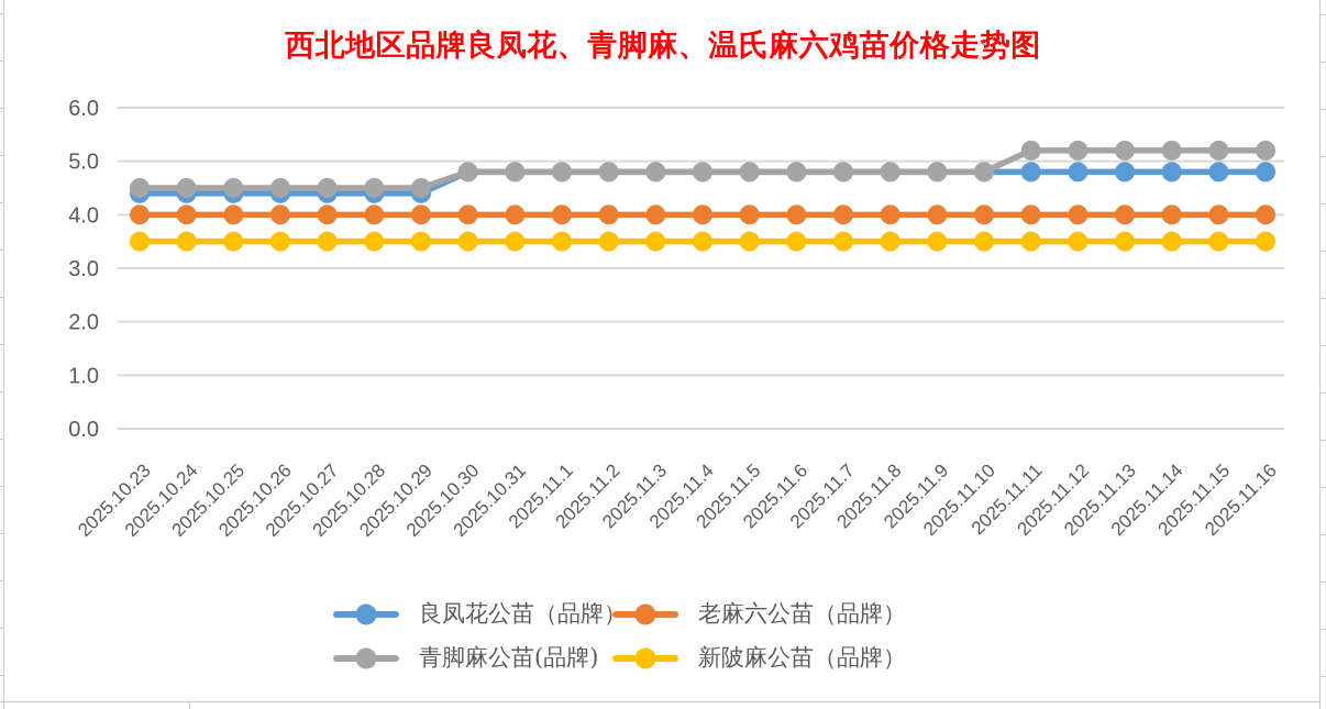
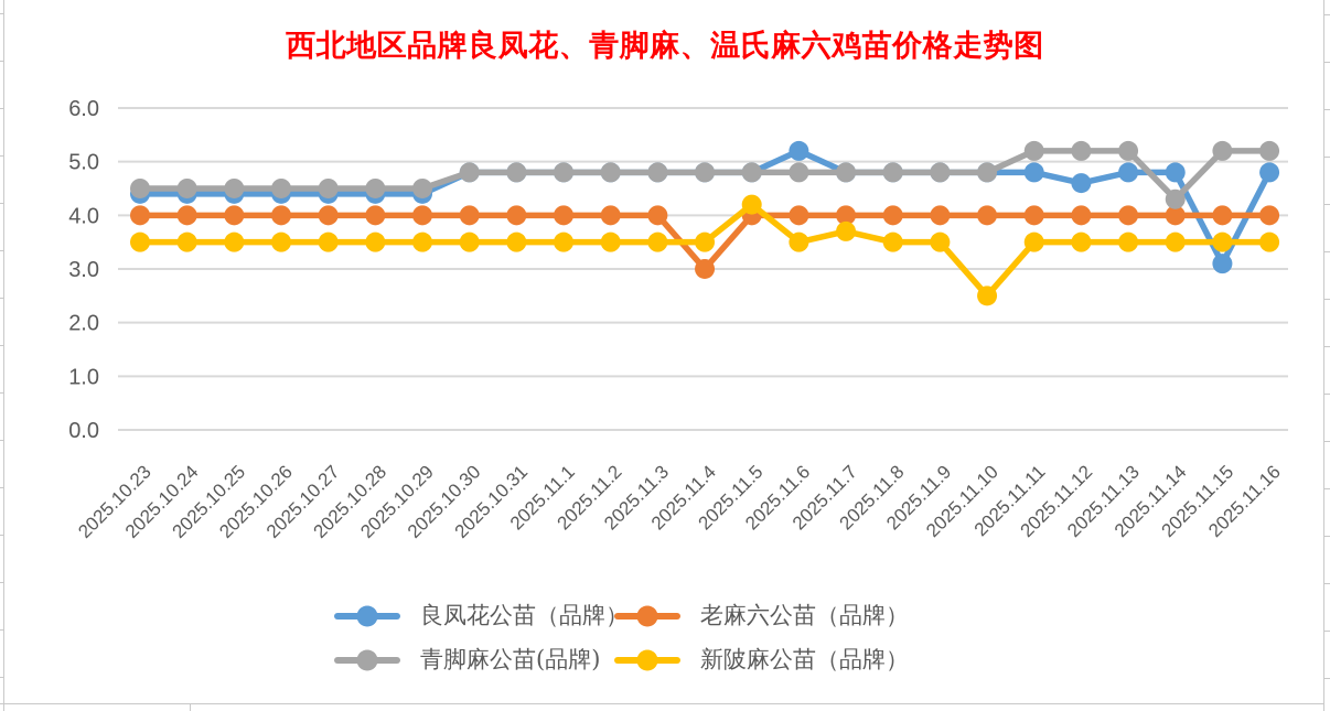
老麻六公苗（品牌）/2025.11.4: 4 -> 3
新陂麻公苗（品牌）/2025.11.5: 3.5 -> 4.2
良凤花公苗（品牌）/2025.11.6: 4.8 -> 5.2
新陂麻公苗（品牌）/2025.11.7: 3.5 -> 3.7
新陂麻公苗（品牌）/2025.11.10: 3.5 -> 2.5
良凤花公苗（品牌）/2025.11.12: 4.8 -> 4.6
青脚麻公苗(品牌)/2025.11.14: 5.2 -> 4.3
良凤花公苗（品牌）/2025.11.15: 4.8 -> 3.1
